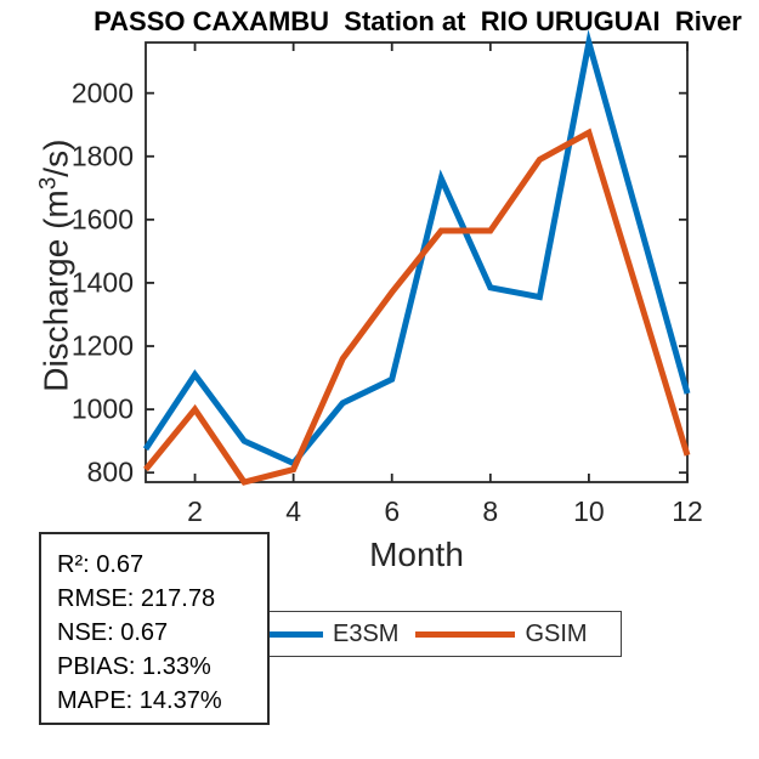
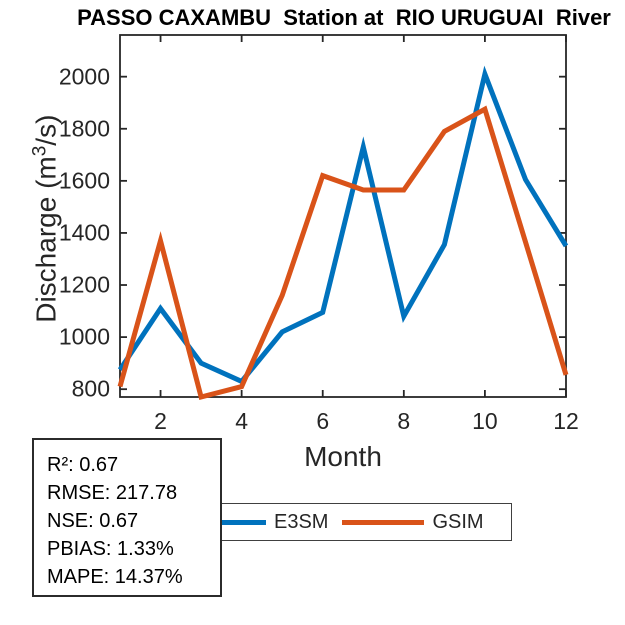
GSIM/2: 1000 -> 1370
GSIM/6: 1370 -> 1620
E3SM/8: 1380 -> 1080
E3SM/10: 2160 -> 2010
E3SM/12: 1050 -> 1350
